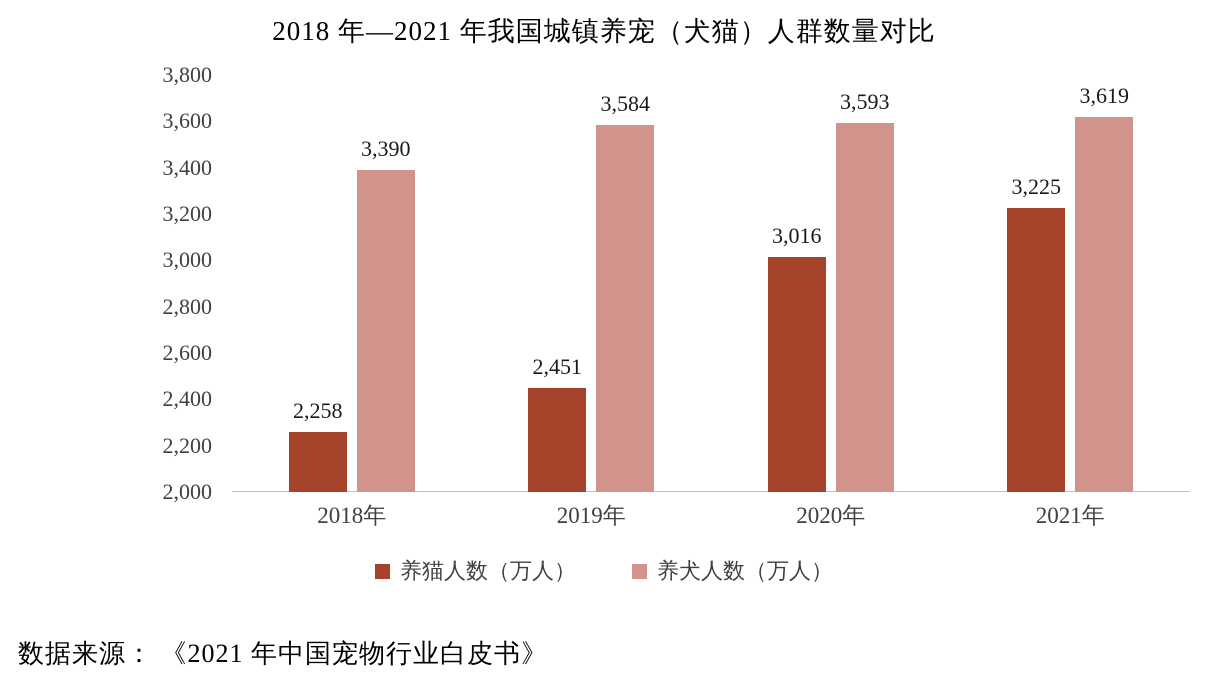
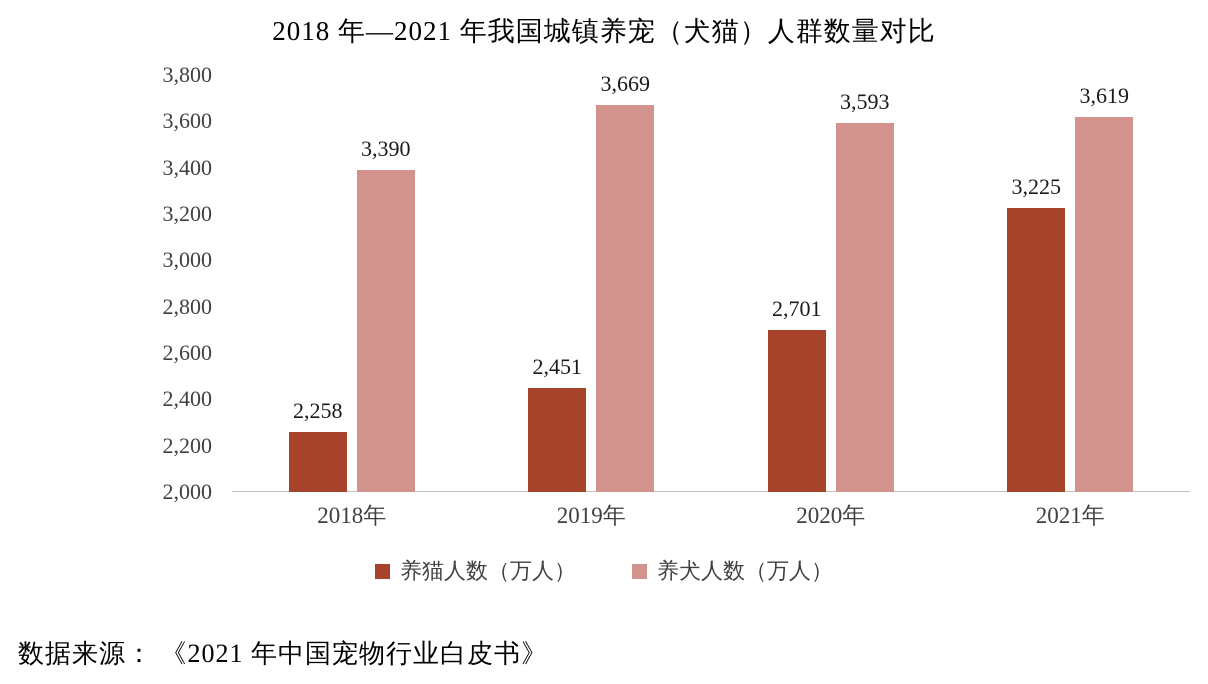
养犬人数（万人）/2019年: 3,584 -> 3,669
养猫人数（万人）/2020年: 3,016 -> 2,701
